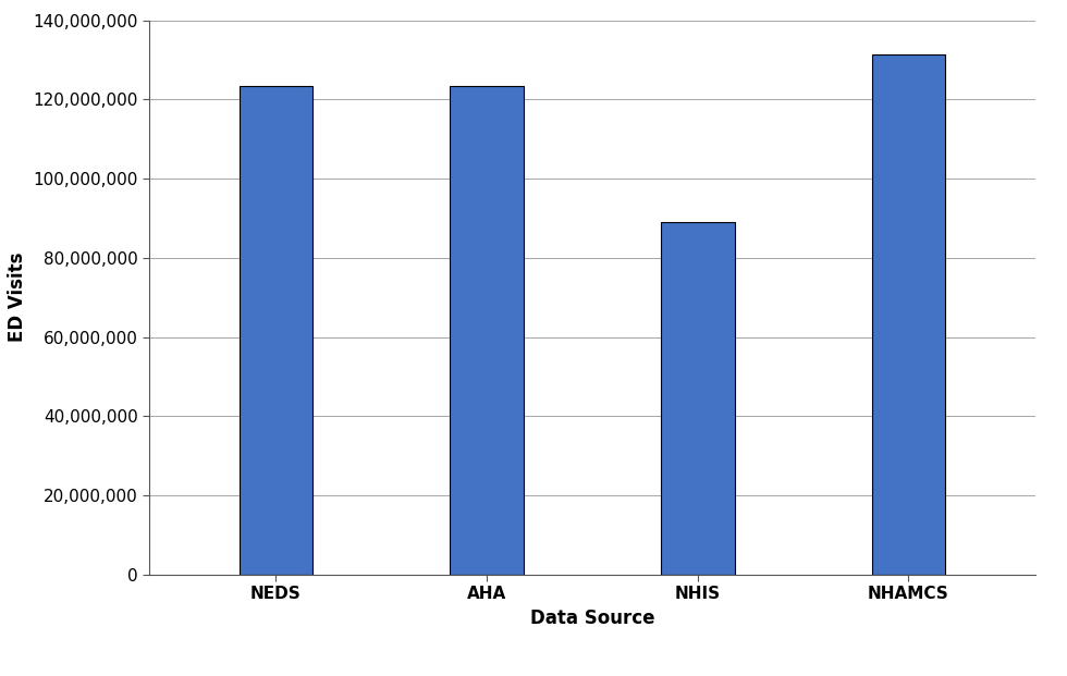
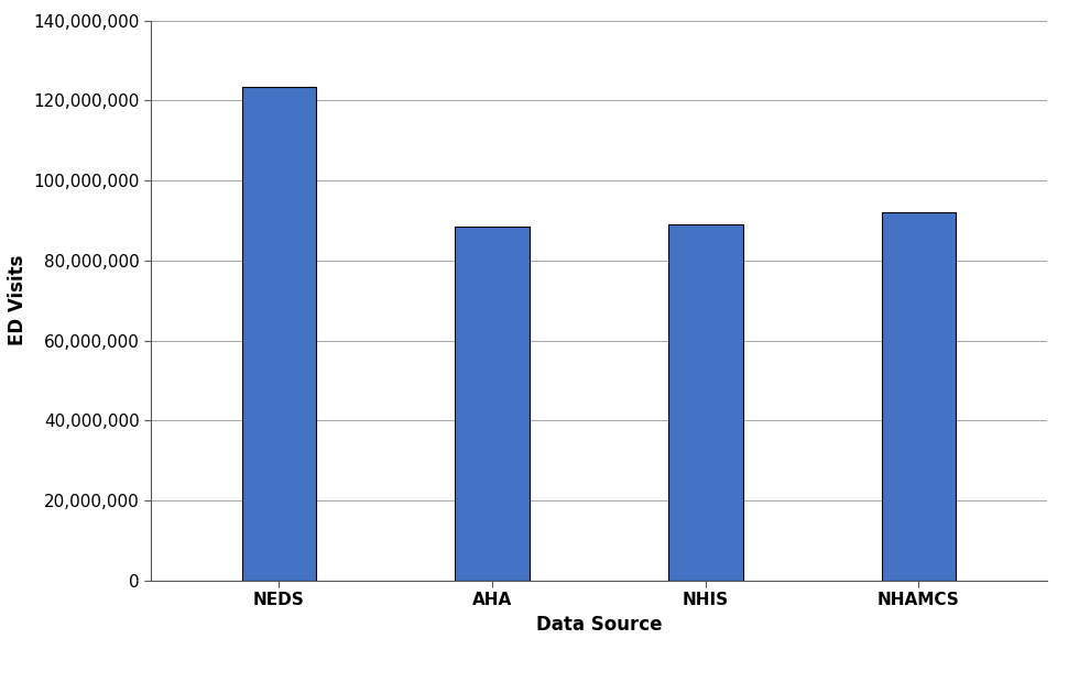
AHA: 123,300,000 -> 88,500,000
NHAMCS: 131,300,000 -> 92,000,000
